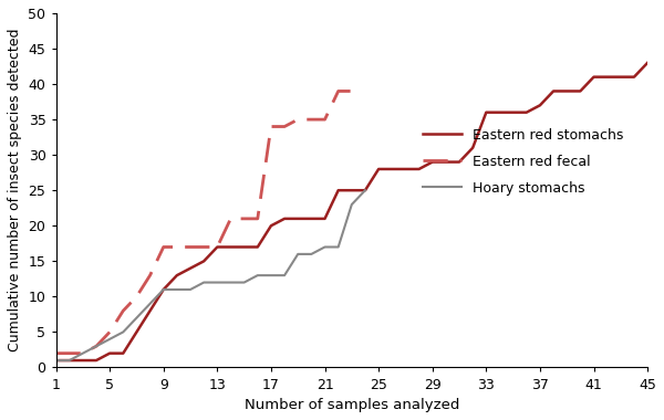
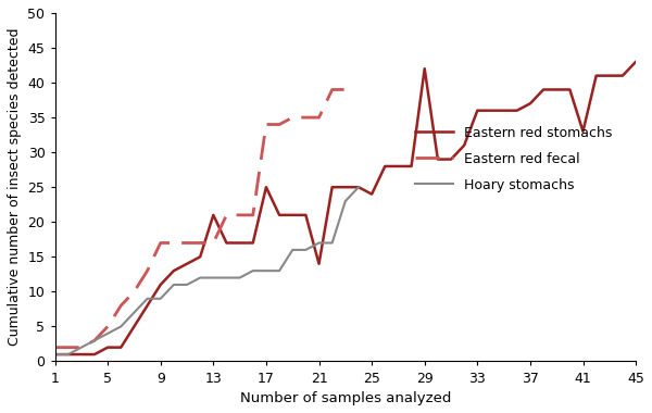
Hoary stomachs/9: 11 -> 9
Eastern red stomachs/13: 17 -> 21
Eastern red stomachs/17: 20 -> 25
Eastern red stomachs/21: 21 -> 14
Eastern red stomachs/25: 28 -> 24
Eastern red stomachs/29: 29 -> 42
Eastern red stomachs/41: 41 -> 33
